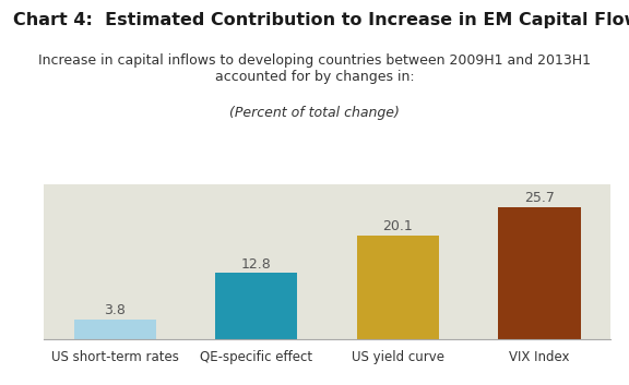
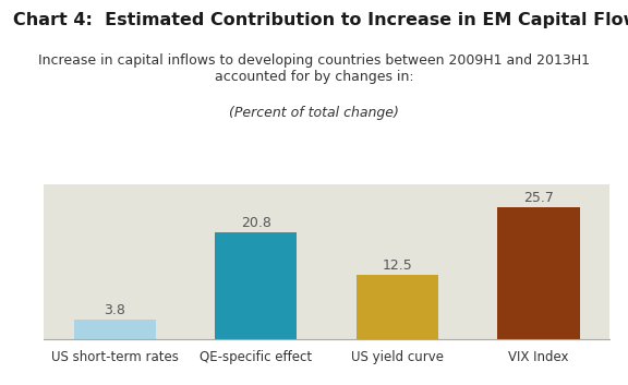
QE-specific effect: 12.8 -> 20.8
US yield curve: 20.1 -> 12.5
